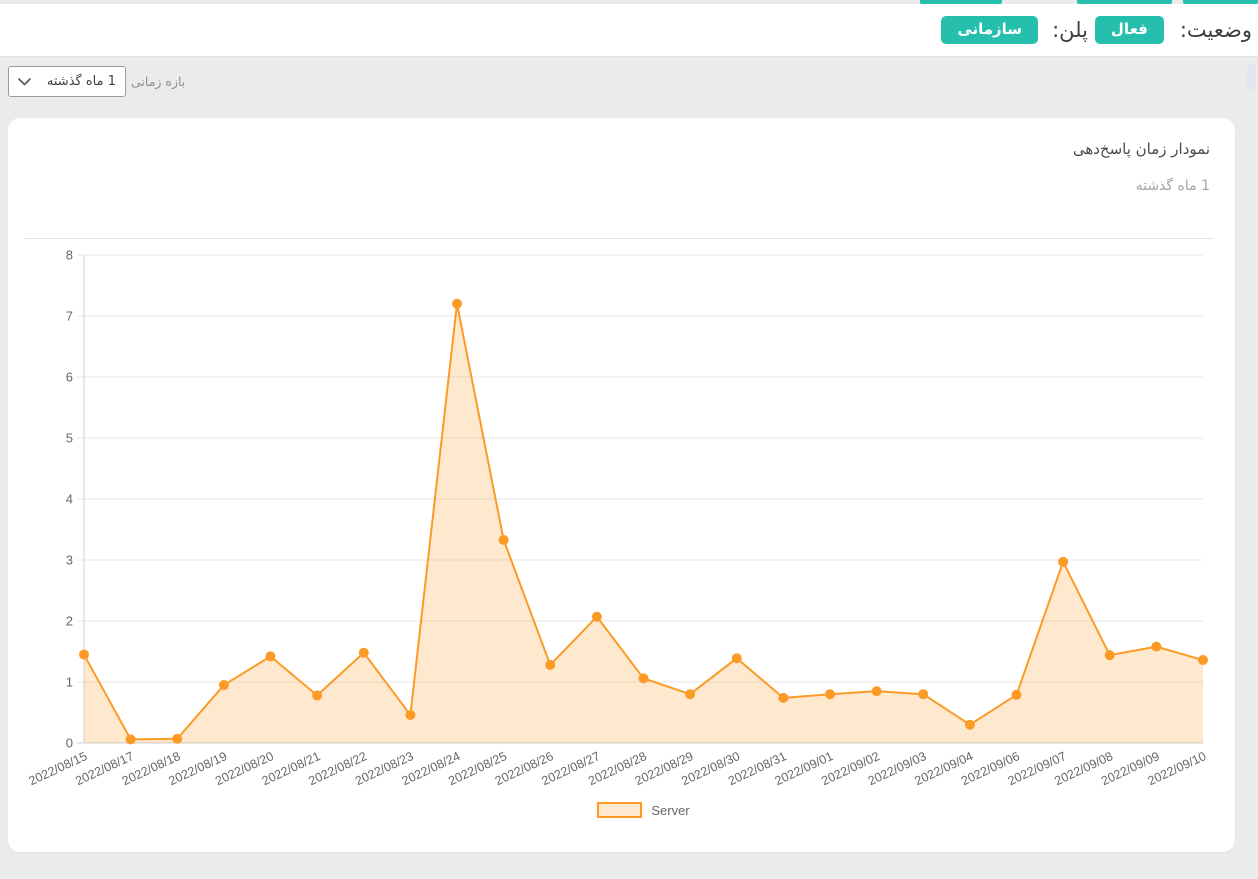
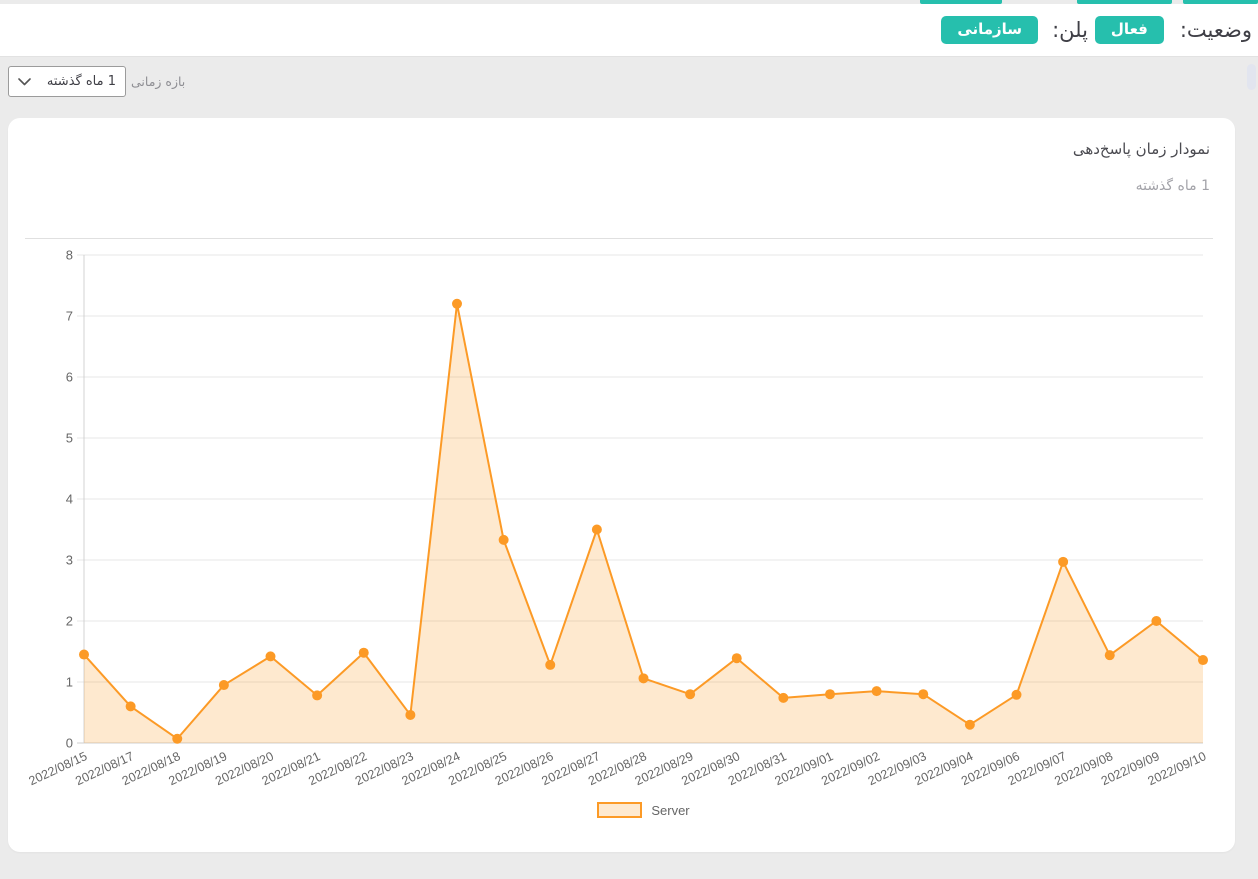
2022/08/17: 0.1 -> 0.6
2022/08/27: 2.1 -> 3.5
2022/09/09: 1.6 -> 2.0
